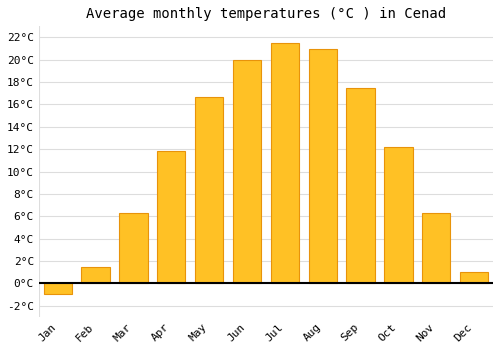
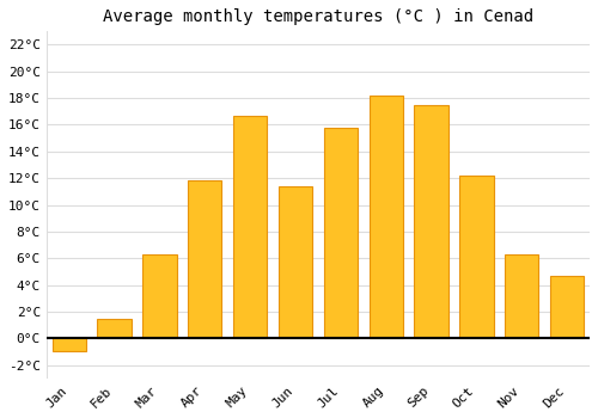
Jun: 20.0°C -> 11.4°C
Jul: 21.5°C -> 15.8°C
Aug: 21.0°C -> 18.2°C
Dec: 1.0°C -> 4.7°C
